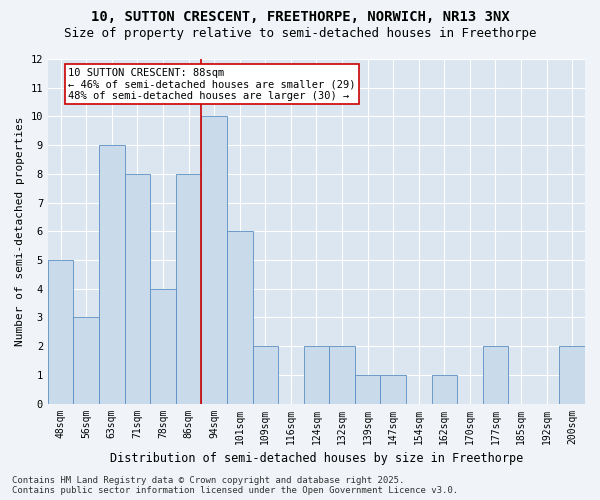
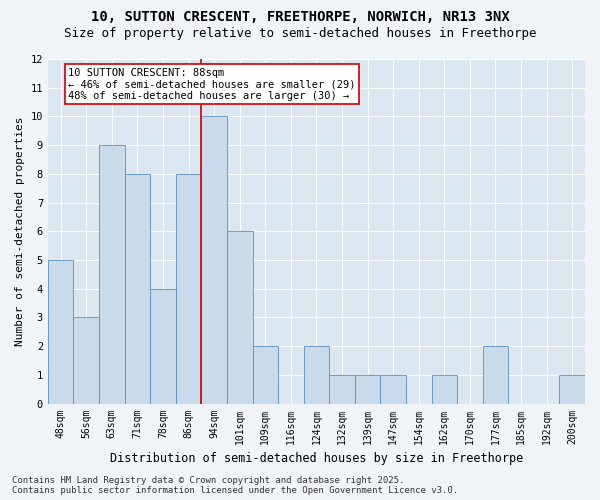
132sqm: 2 -> 1
200sqm: 2 -> 1
